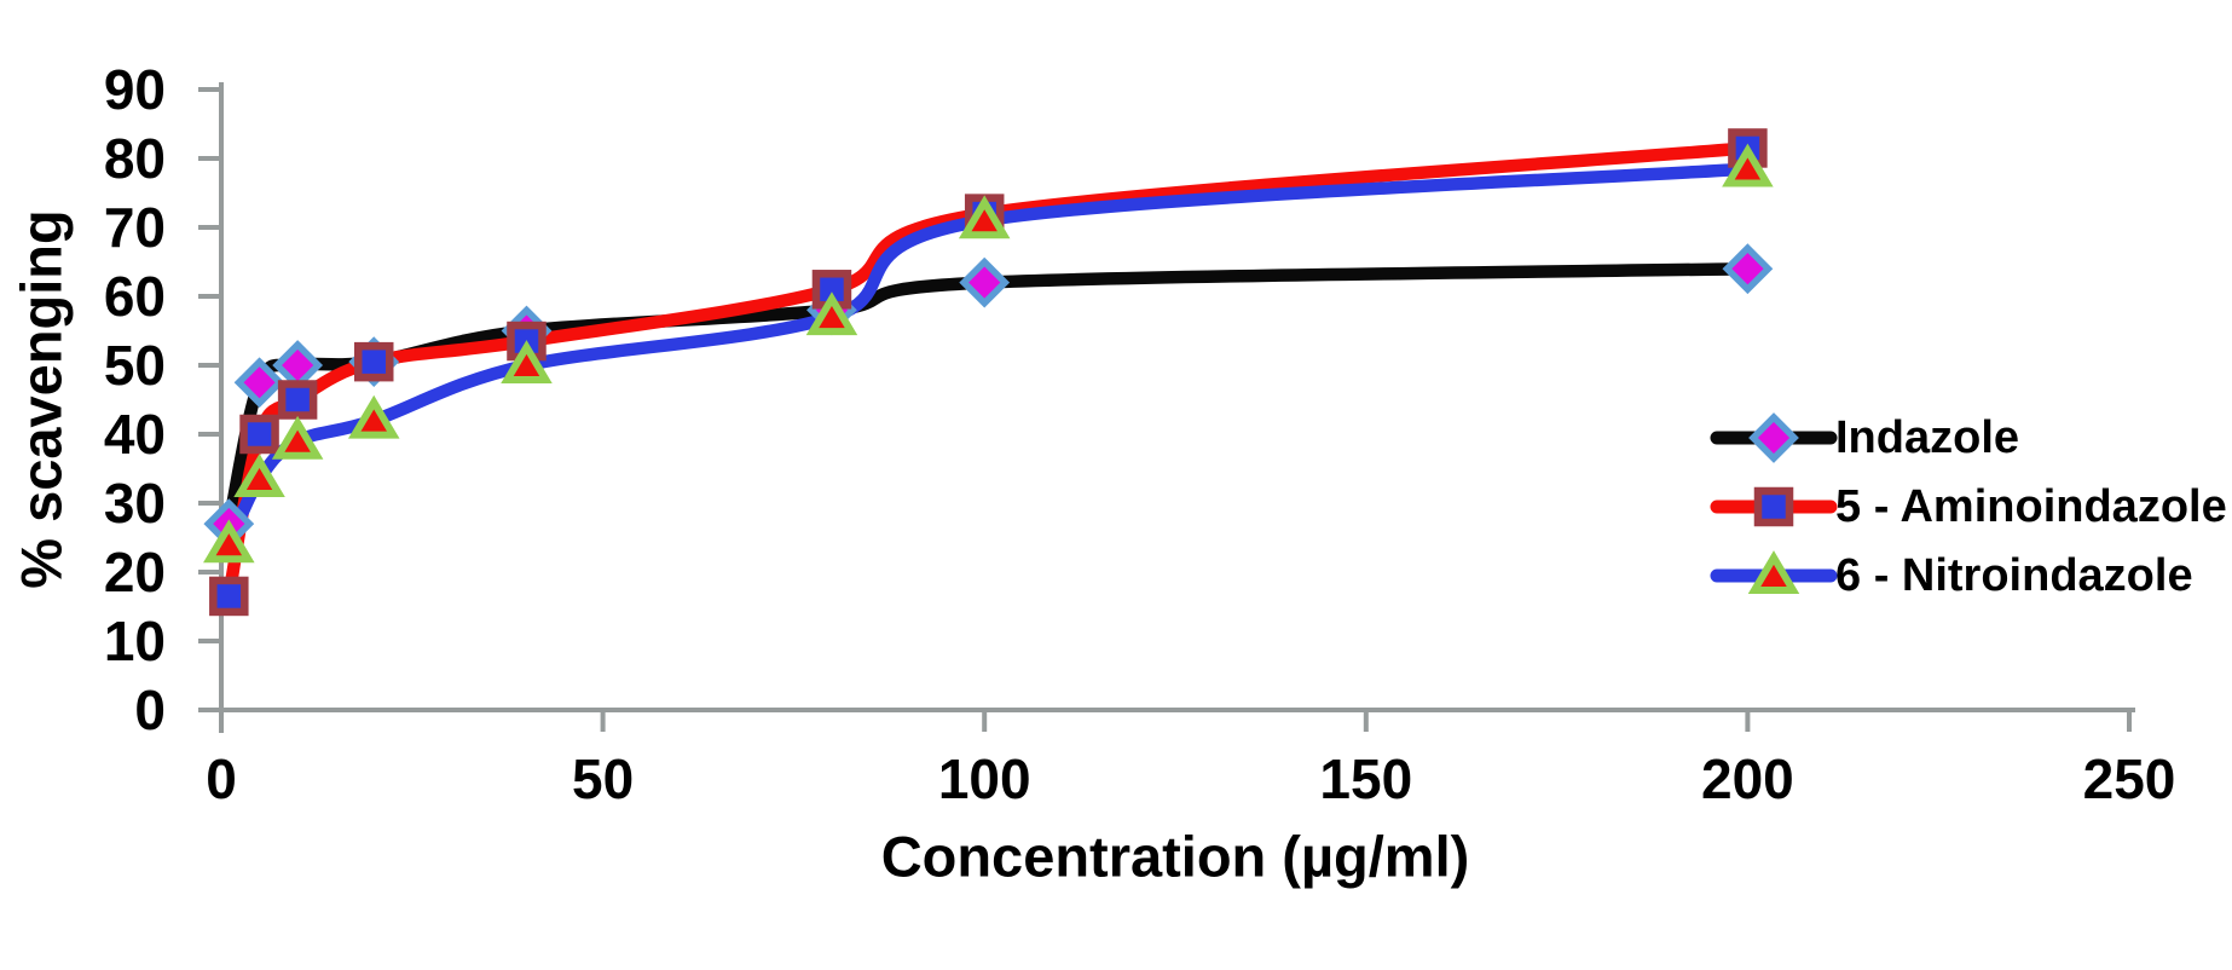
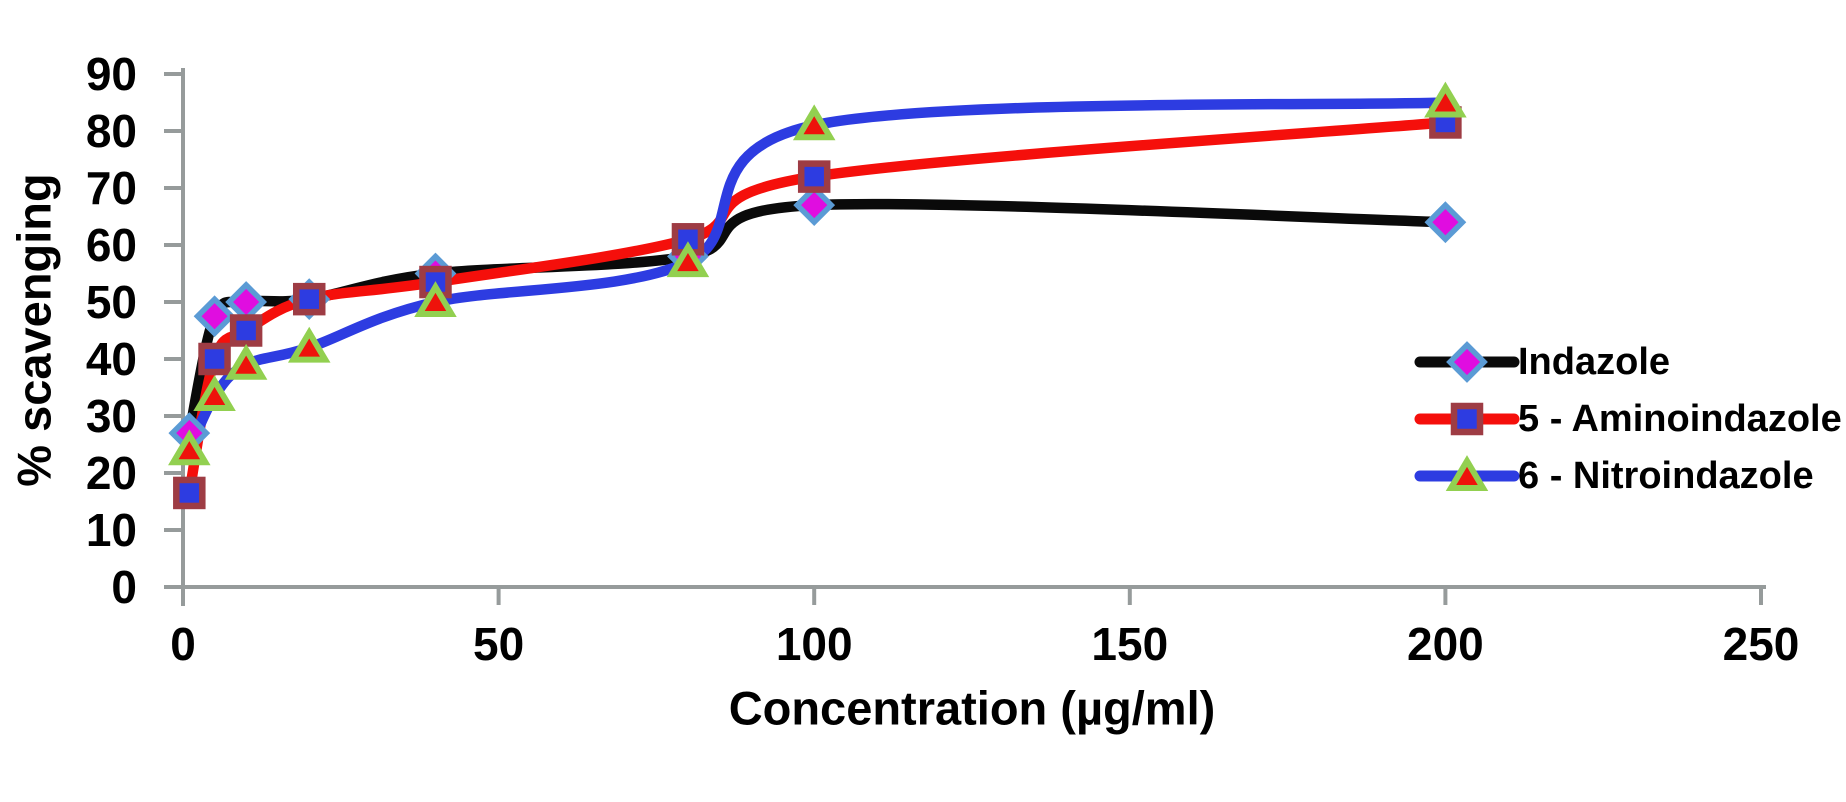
Indazole/100: 62 -> 67
6 - Nitroindazole/100: 71 -> 81
6 - Nitroindazole/200: 78 -> 85
